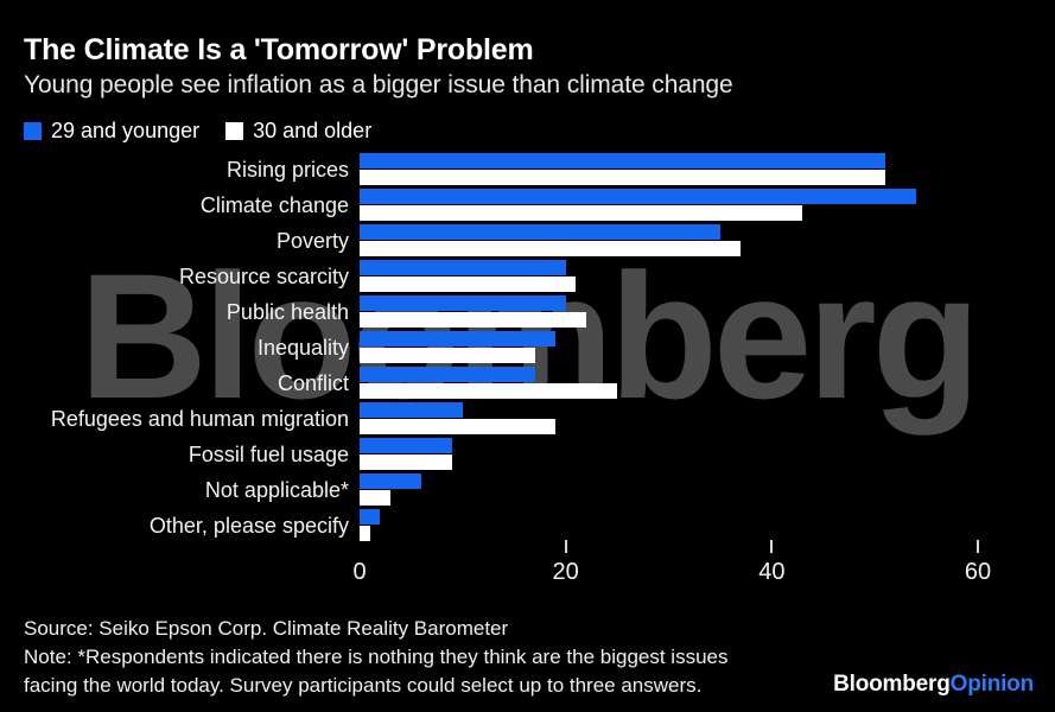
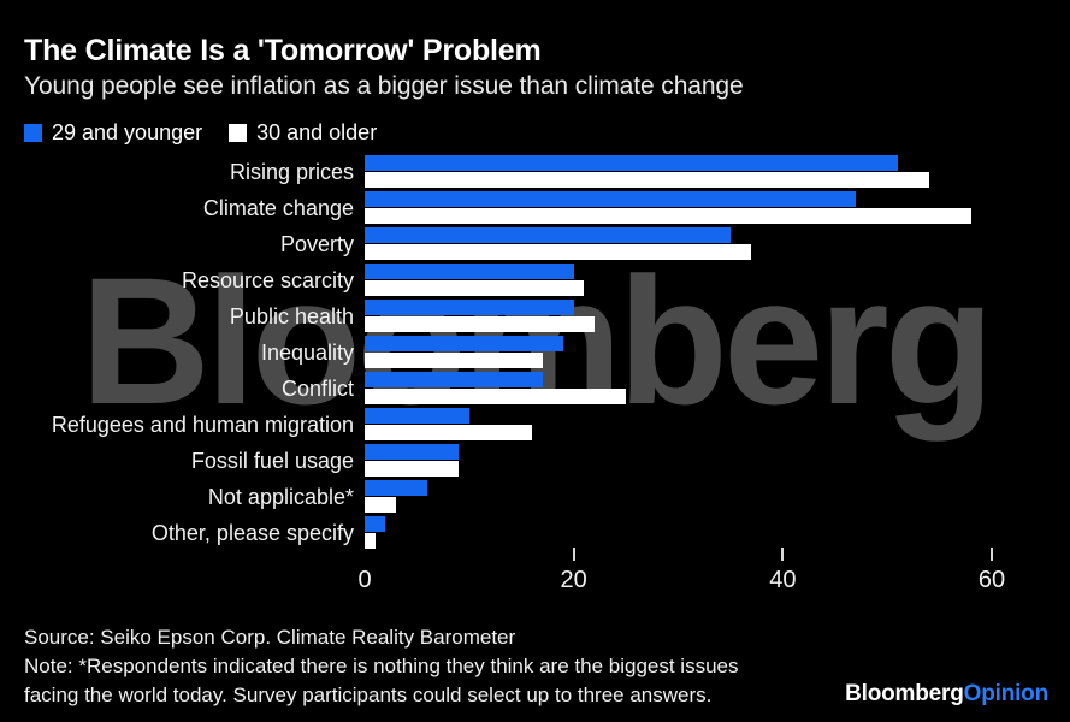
30 and older/Rising prices: 51 -> 54
29 and younger/Climate change: 54 -> 47
30 and older/Climate change: 43 -> 58
30 and older/Refugees and human migration: 19 -> 16
